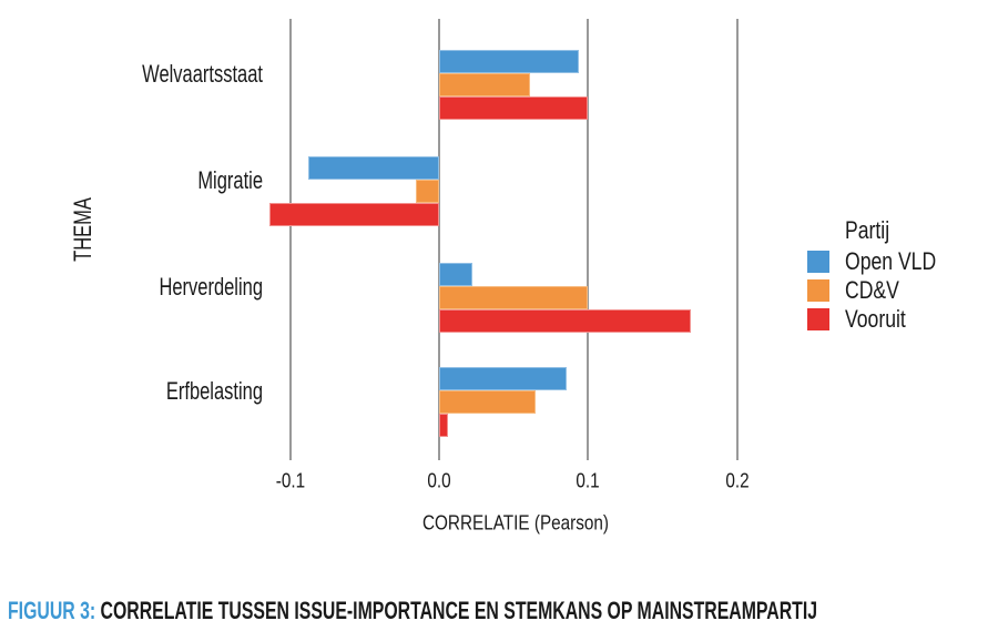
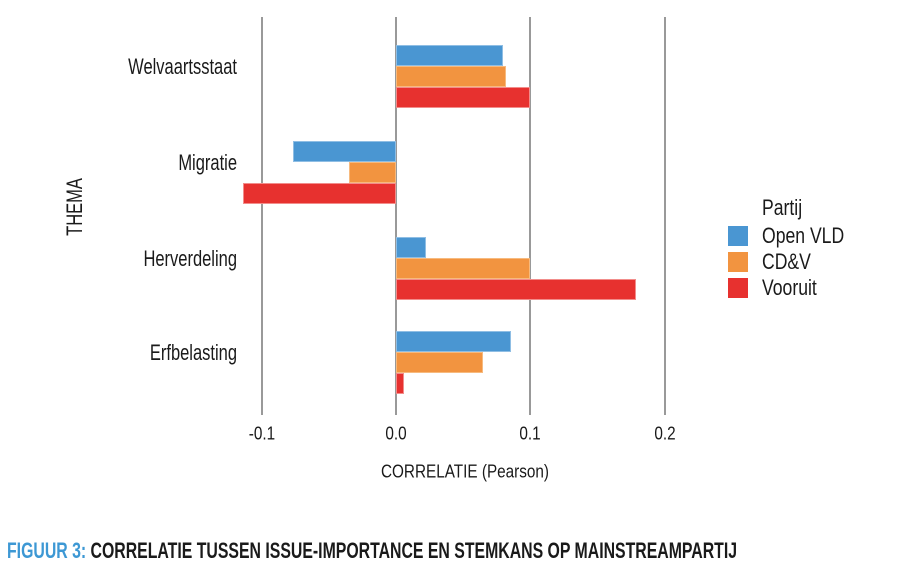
Open VLD/Welvaartsstaat: 0.094 -> 0.080
CD&V/Welvaartsstaat: 0.061 -> 0.082
Open VLD/Migratie: -0.088 -> -0.077
CD&V/Migratie: -0.016 -> -0.035
Vooruit/Herverdeling: 0.169 -> 0.179
